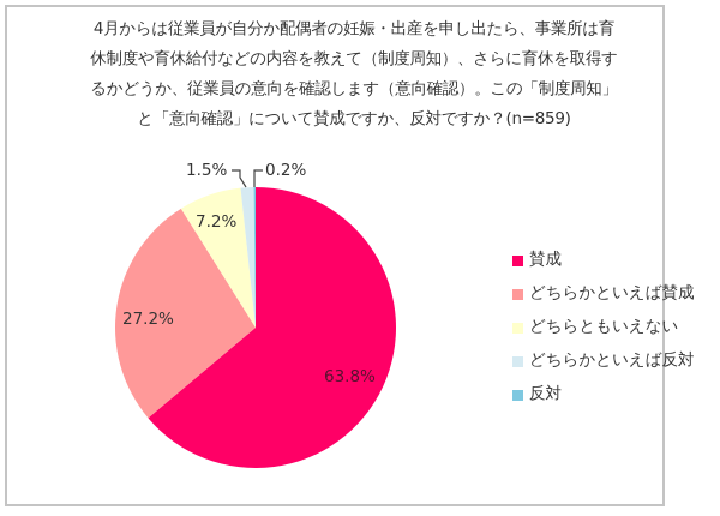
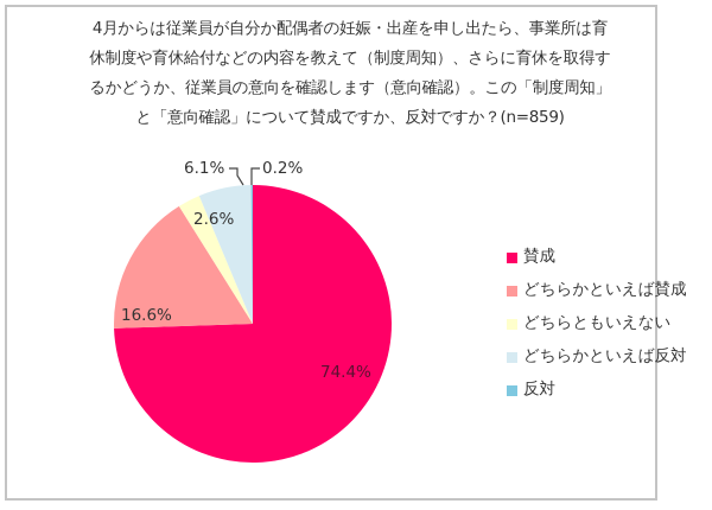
賛成: 63.8% -> 74.4%
どちらかといえば賛成: 27.2% -> 16.6%
どちらともいえない: 7.2% -> 2.6%
どちらかといえば反対: 1.5% -> 6.1%
